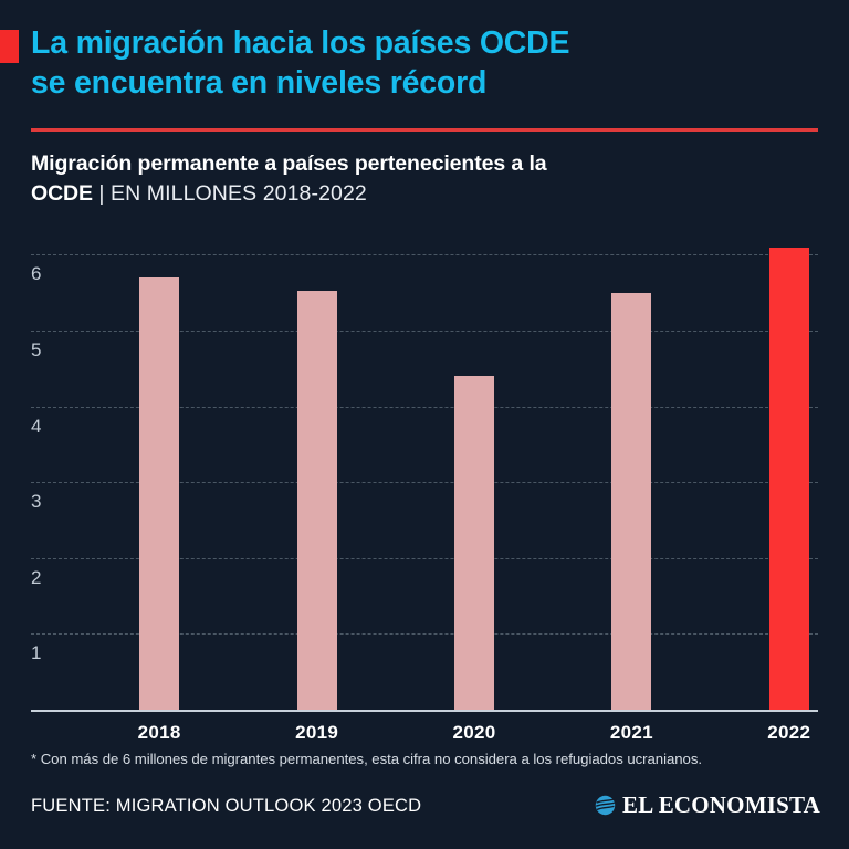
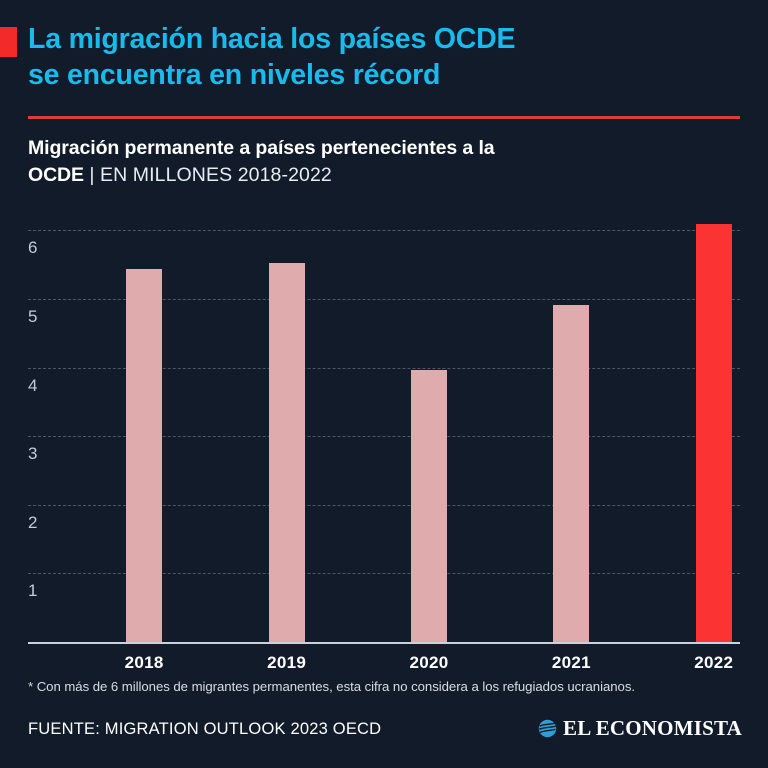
2018: 5.7 -> 5.4
2020: 4.4 -> 4.0
2021: 5.5 -> 4.9
